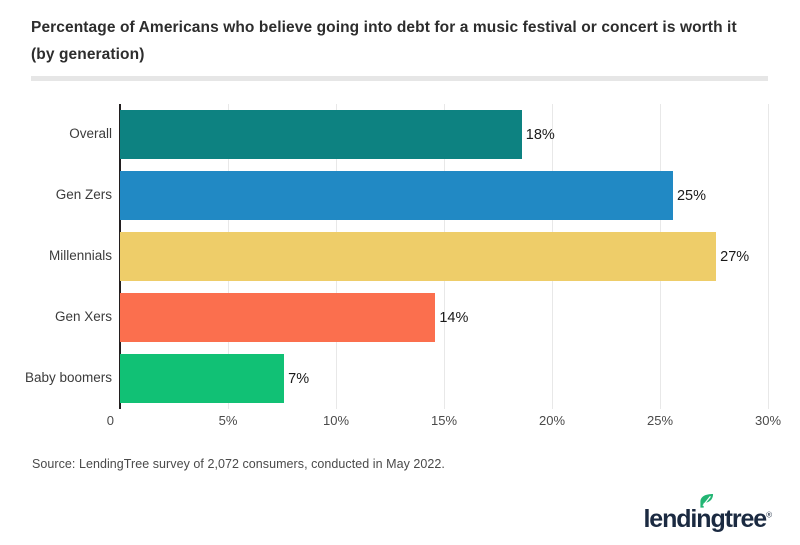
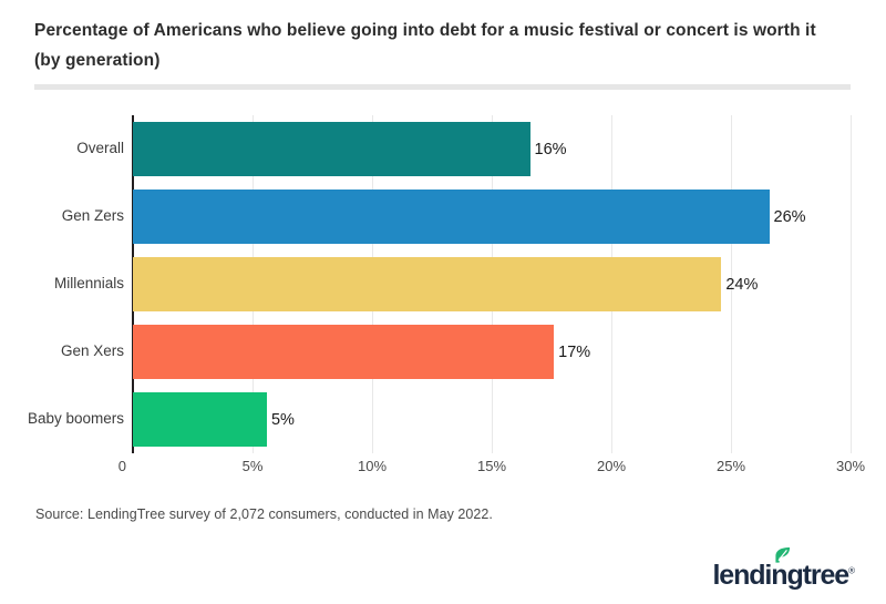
Overall: 18% -> 16%
Gen Zers: 25% -> 26%
Millennials: 27% -> 24%
Gen Xers: 14% -> 17%
Baby boomers: 7% -> 5%
